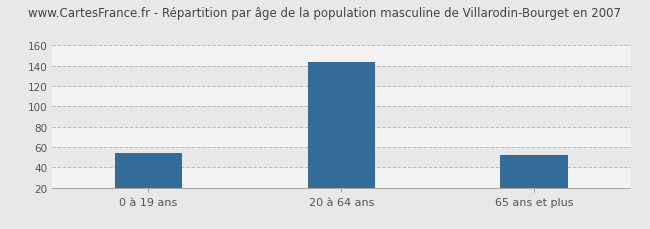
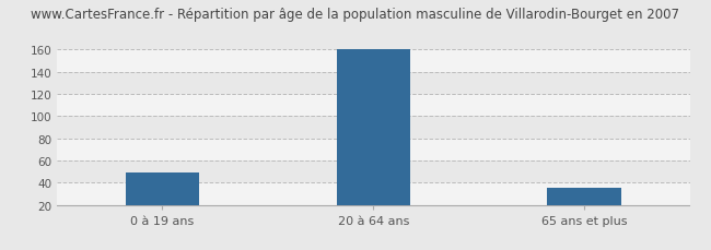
0 à 19 ans: 54 -> 49
20 à 64 ans: 144 -> 160
65 ans et plus: 52 -> 35
